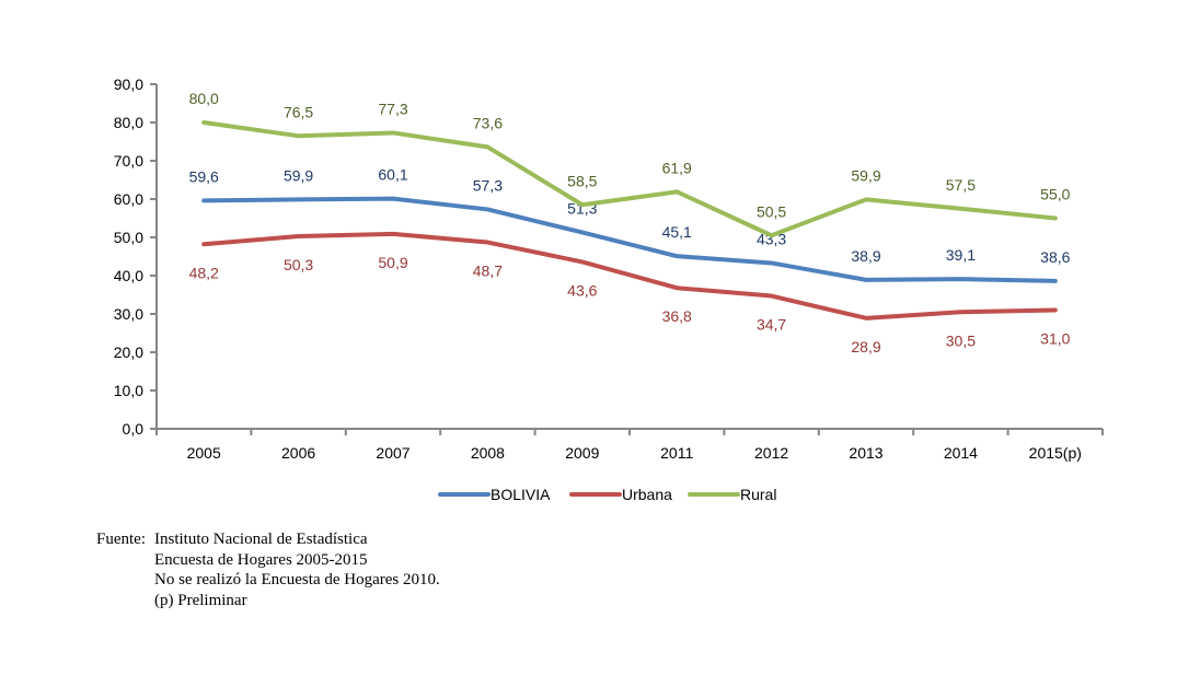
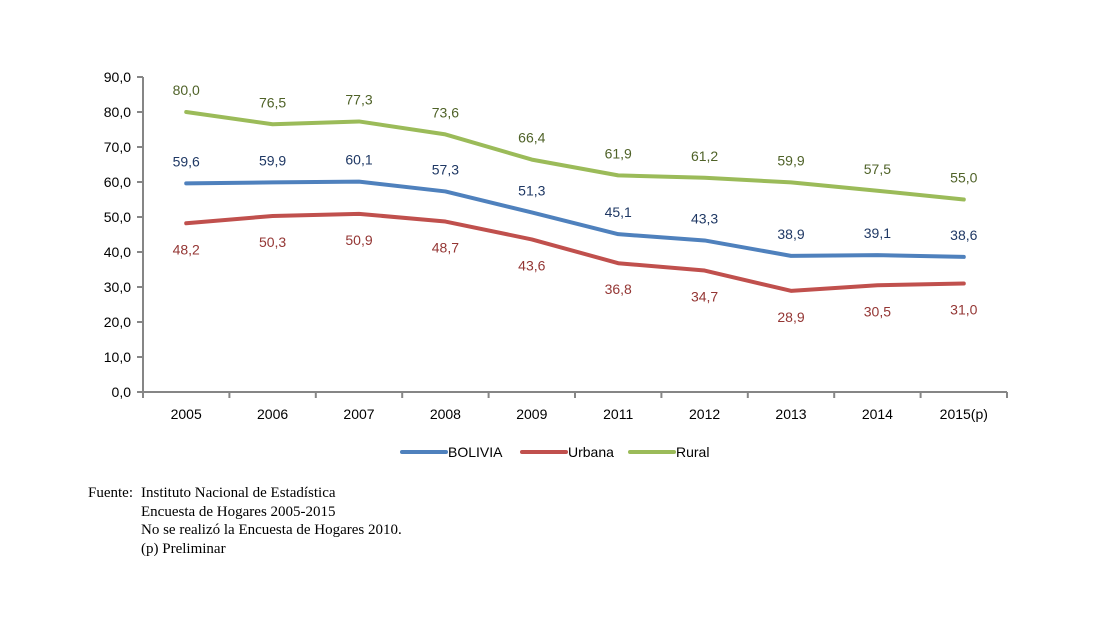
Rural/2009: 58,5 -> 66,4
Rural/2012: 50,5 -> 61,2
